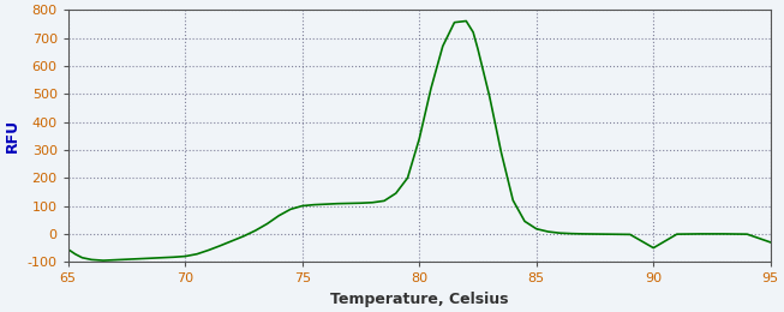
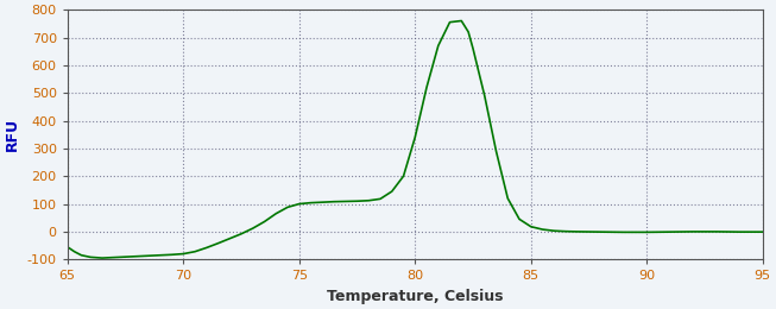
90: -50 -> -2
95: -30 -> -1
